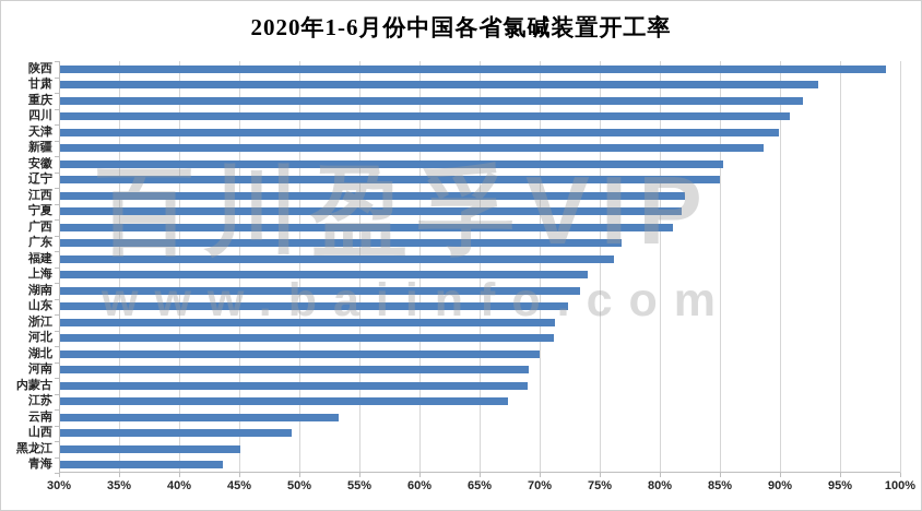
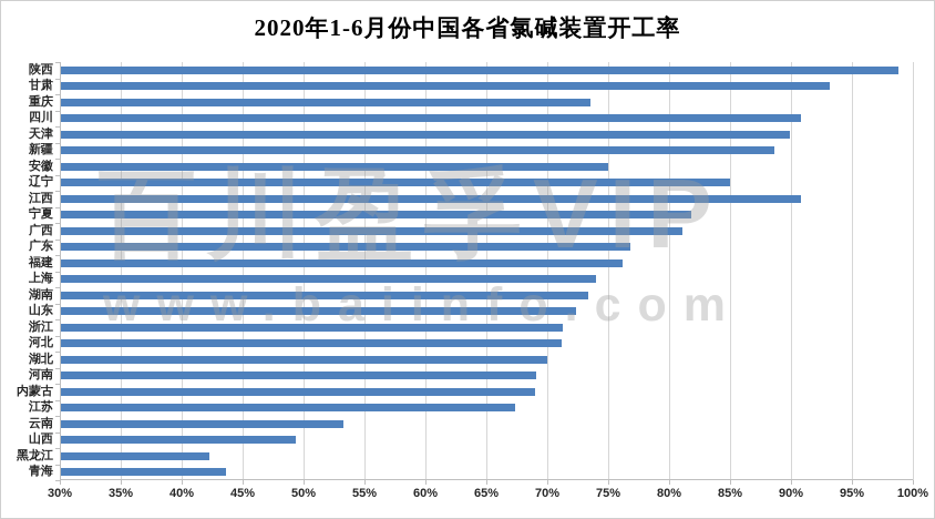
重庆: 91.9% -> 73.5%
安徽: 85.3% -> 75.0%
江西: 82.1% -> 90.8%
黑龙江: 45.1% -> 42.3%
